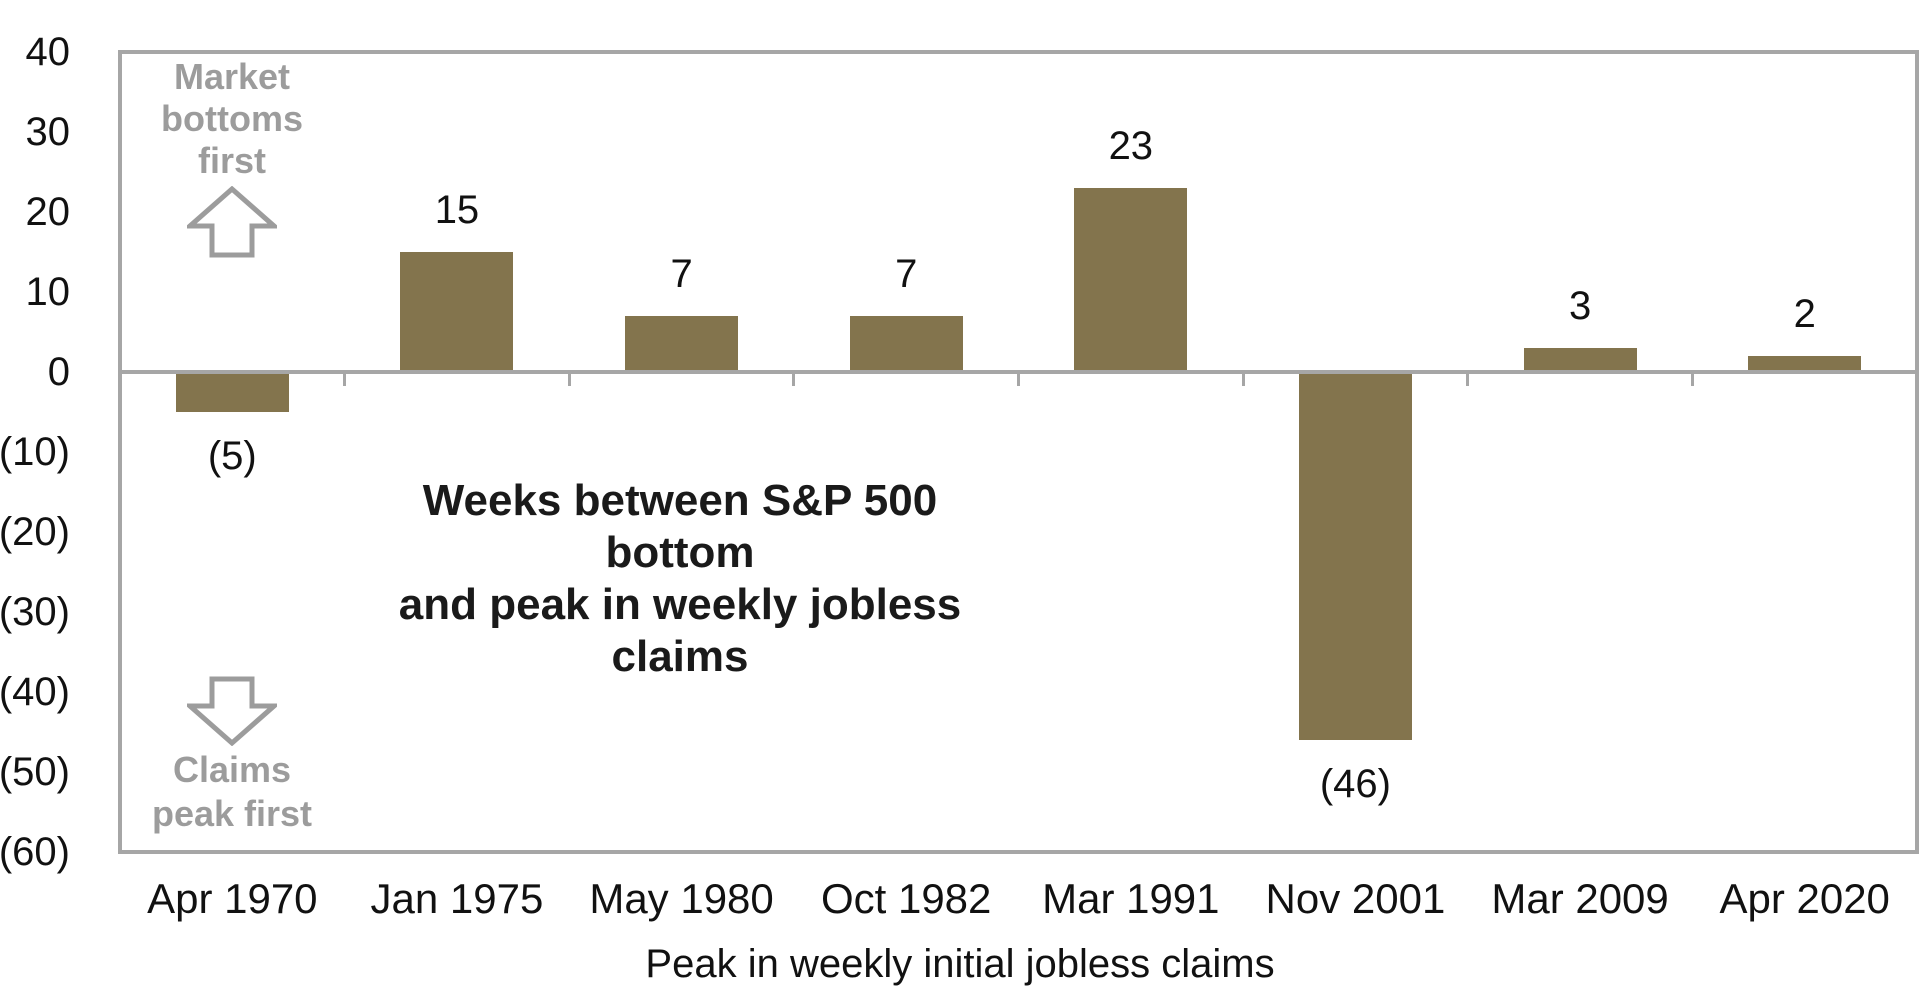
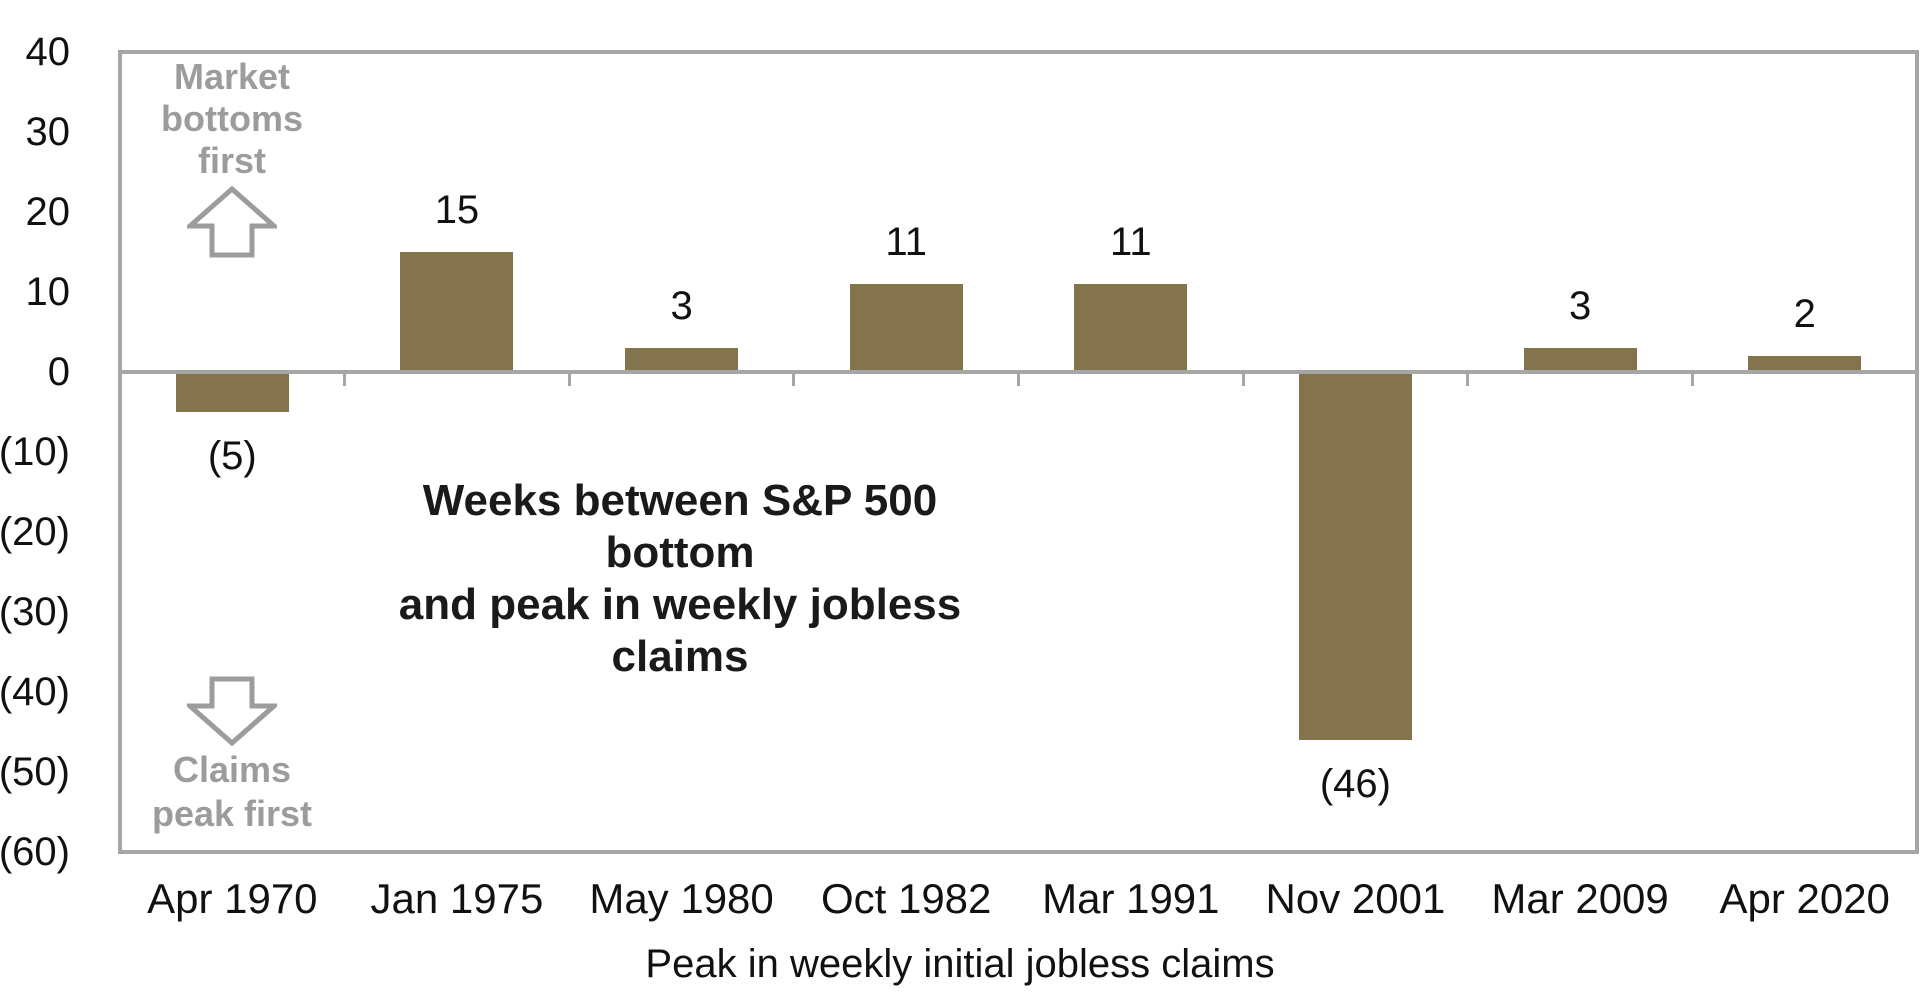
May 1980: 7 -> 3
Oct 1982: 7 -> 11
Mar 1991: 23 -> 11
